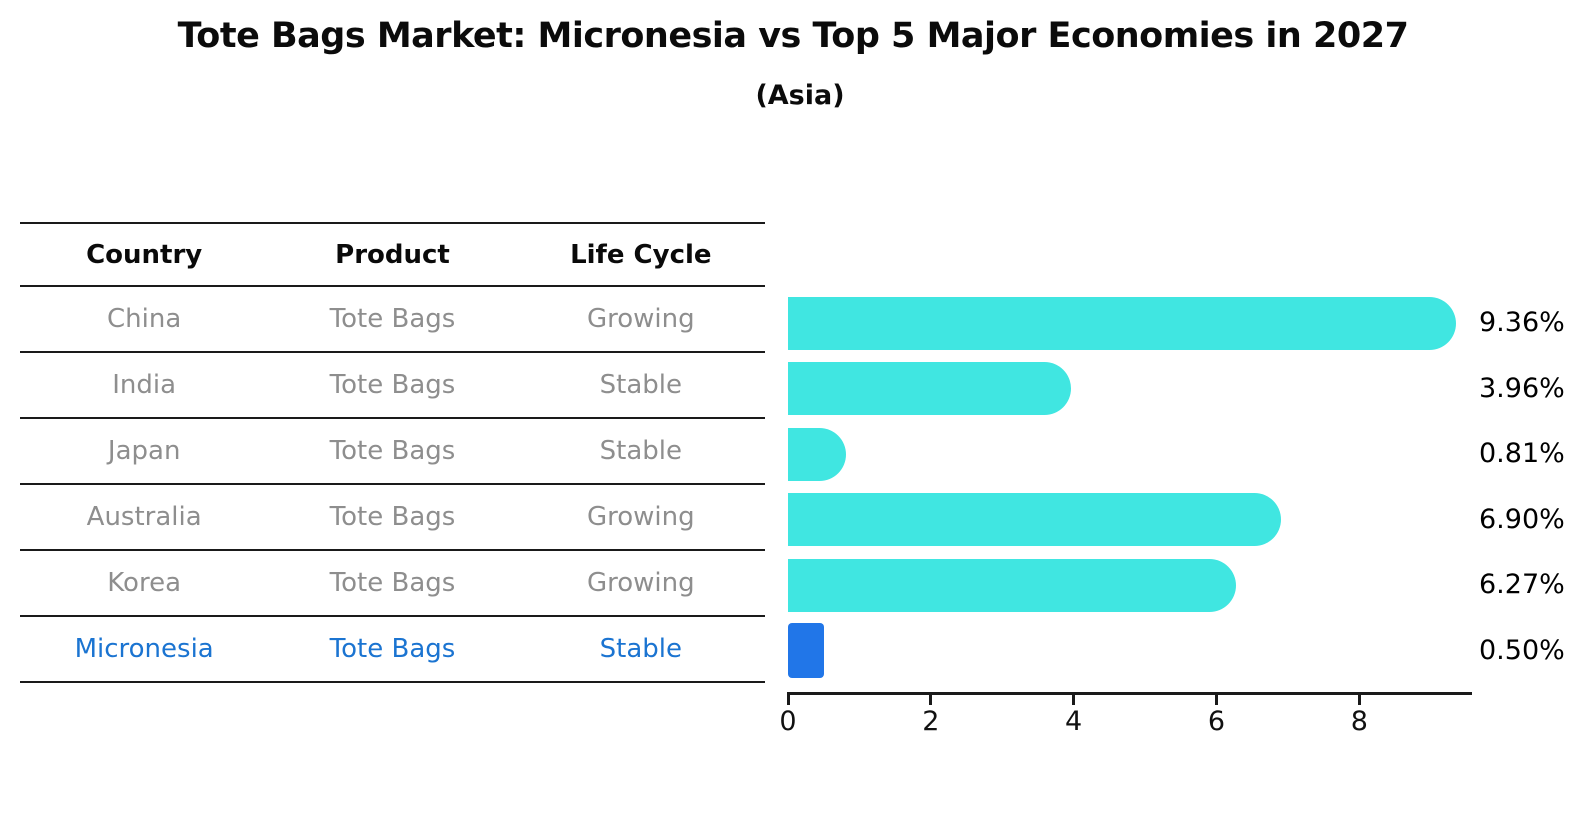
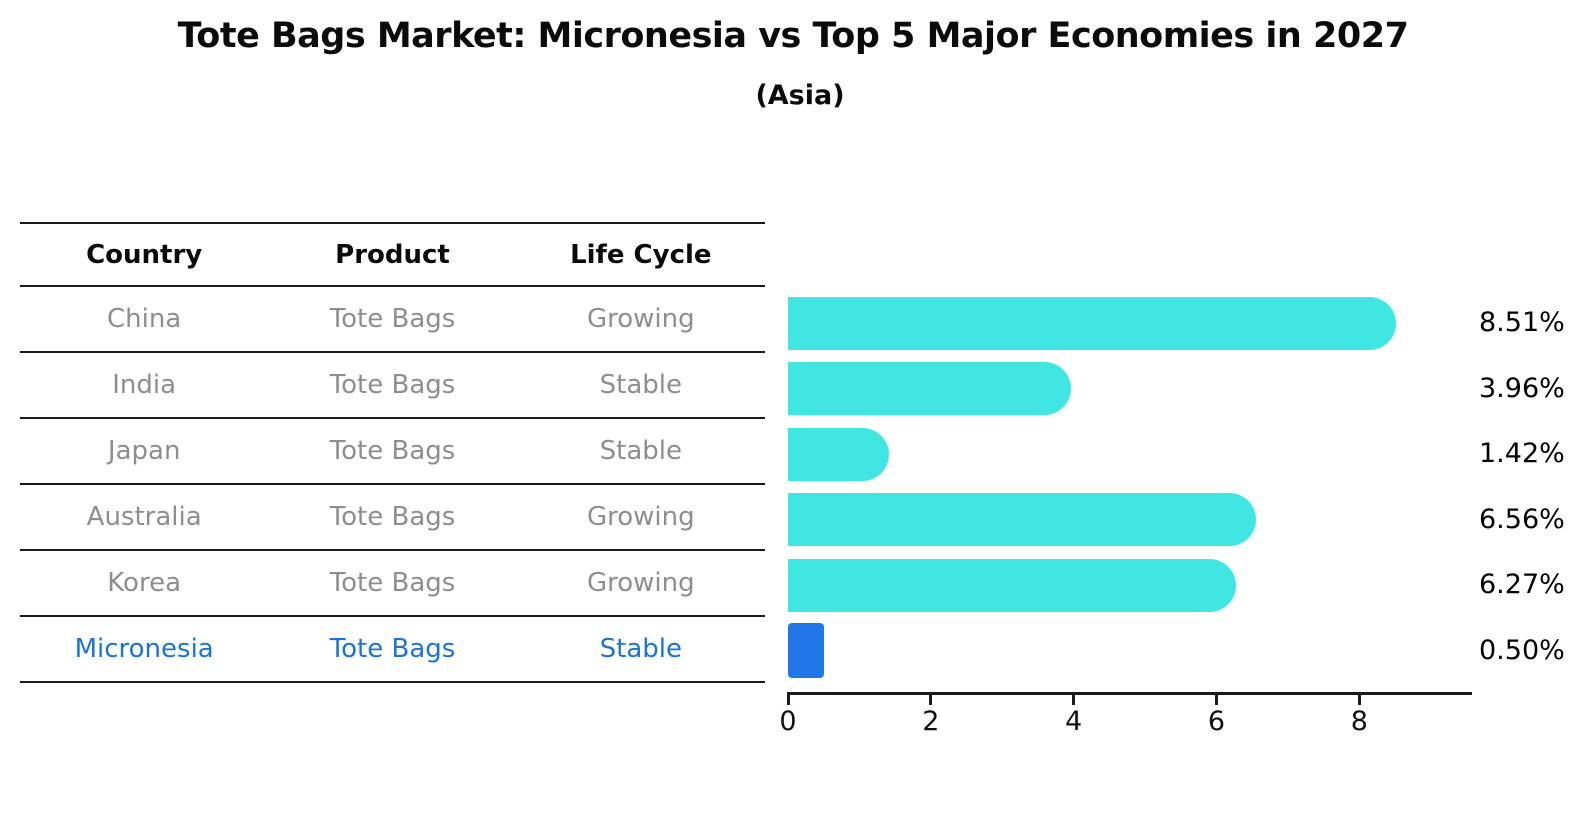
China: 9.36% -> 8.51%
Japan: 0.81% -> 1.42%
Australia: 6.90% -> 6.56%
